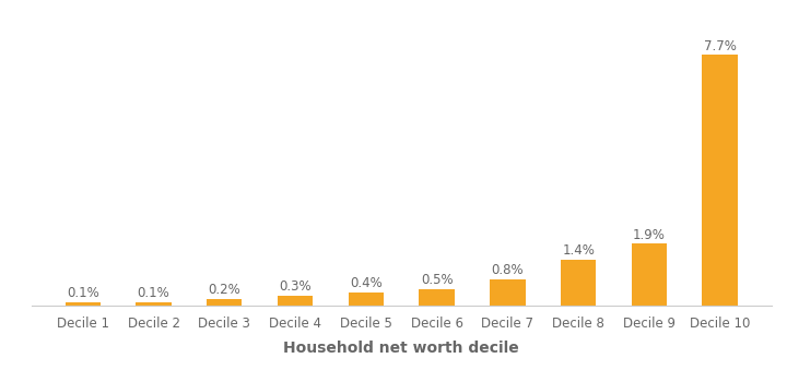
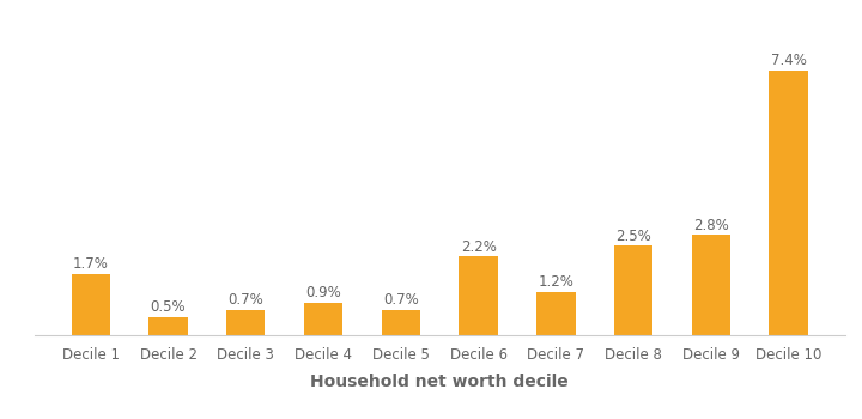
Decile 1: 0.1% -> 1.7%
Decile 2: 0.1% -> 0.5%
Decile 3: 0.2% -> 0.7%
Decile 4: 0.3% -> 0.9%
Decile 5: 0.4% -> 0.7%
Decile 6: 0.5% -> 2.2%
Decile 7: 0.8% -> 1.2%
Decile 8: 1.4% -> 2.5%
Decile 9: 1.9% -> 2.8%
Decile 10: 7.7% -> 7.4%
